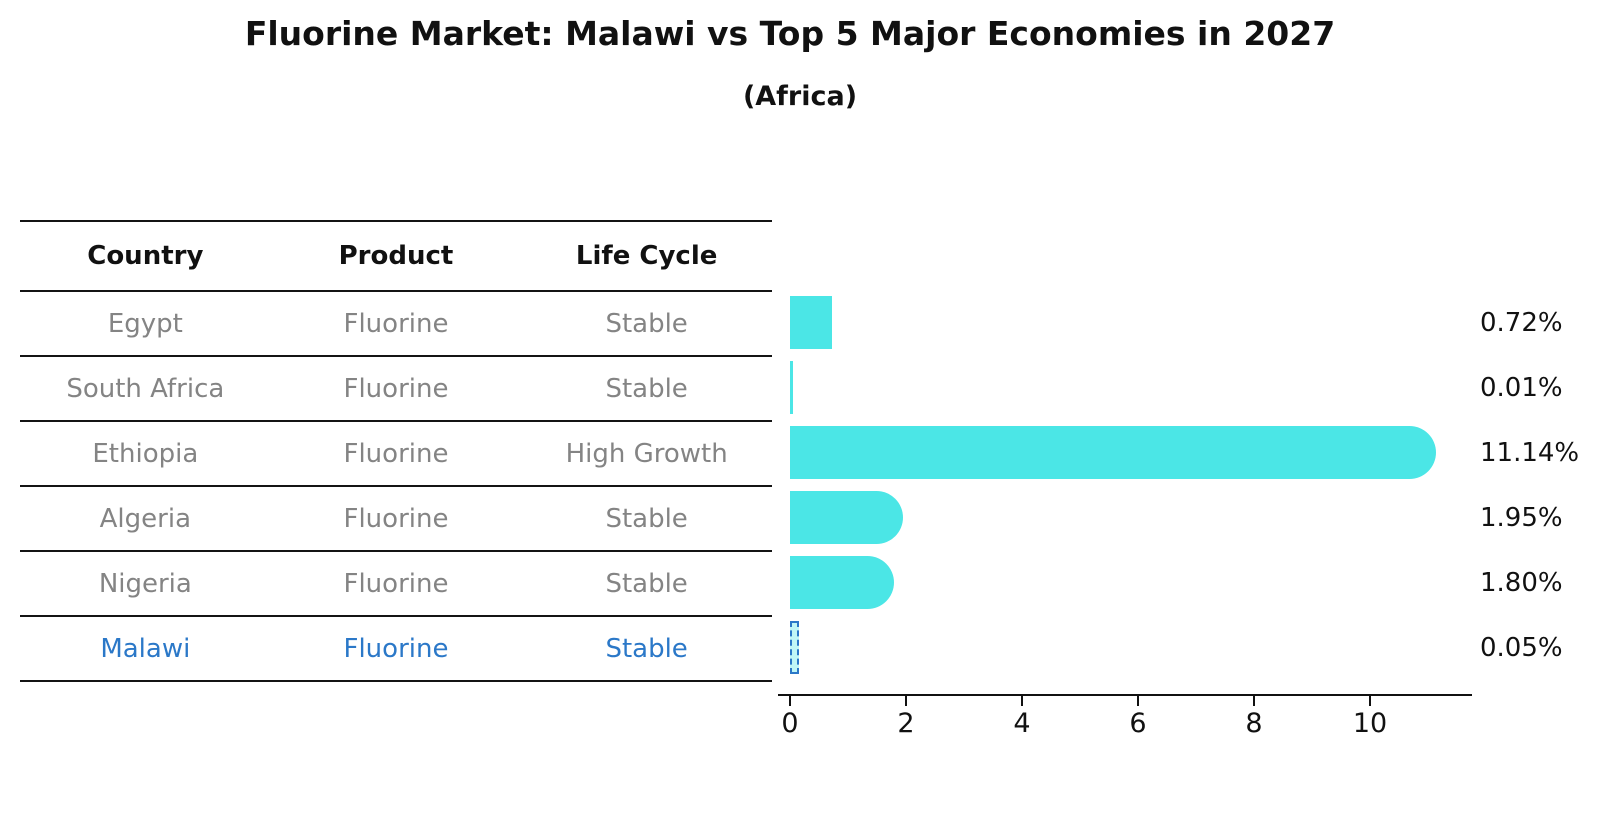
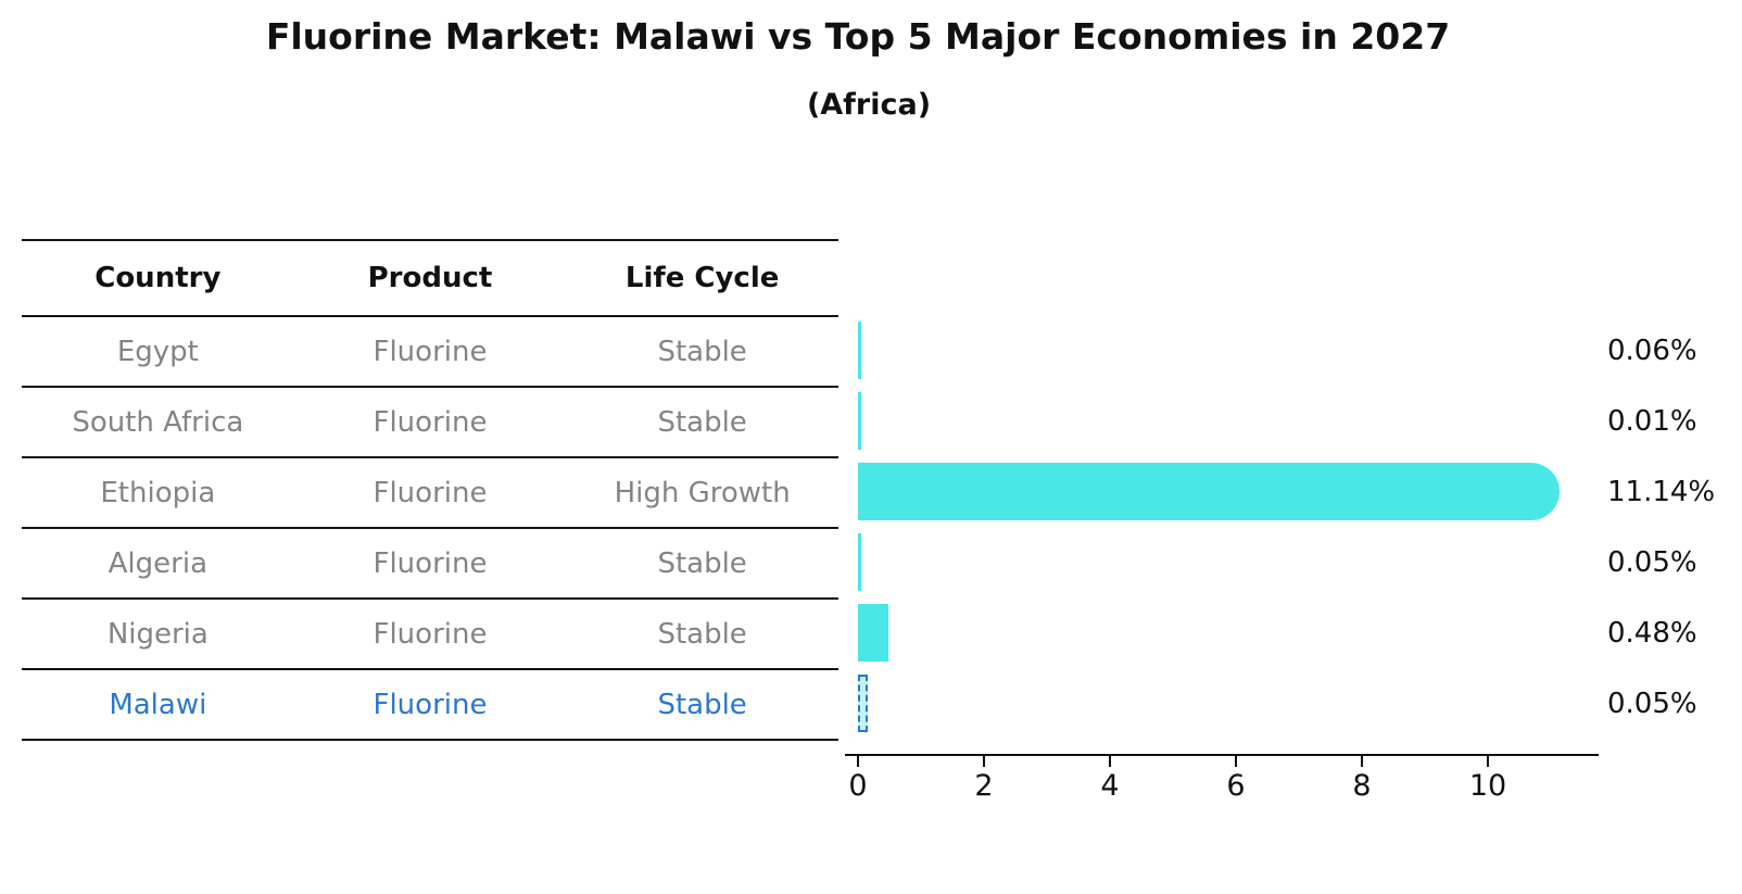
Egypt: 0.72% -> 0.06%
Algeria: 1.95% -> 0.05%
Nigeria: 1.80% -> 0.48%
